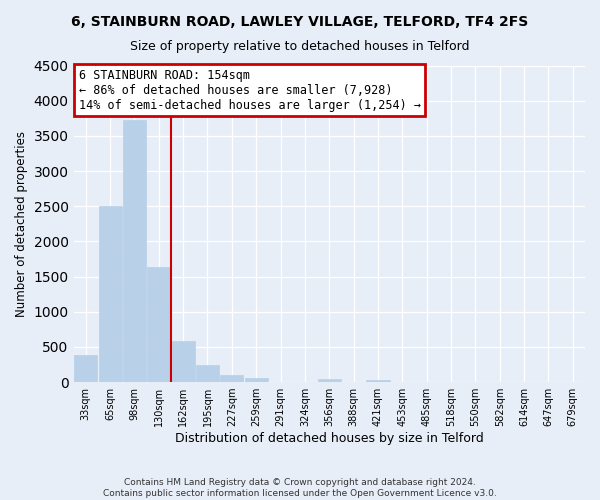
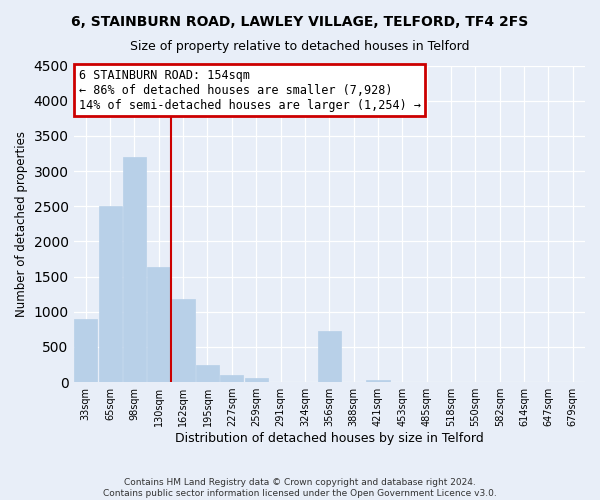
33sqm: 380 -> 900
98sqm: 3720 -> 3200
162sqm: 590 -> 1180
356sqm: 50 -> 720
